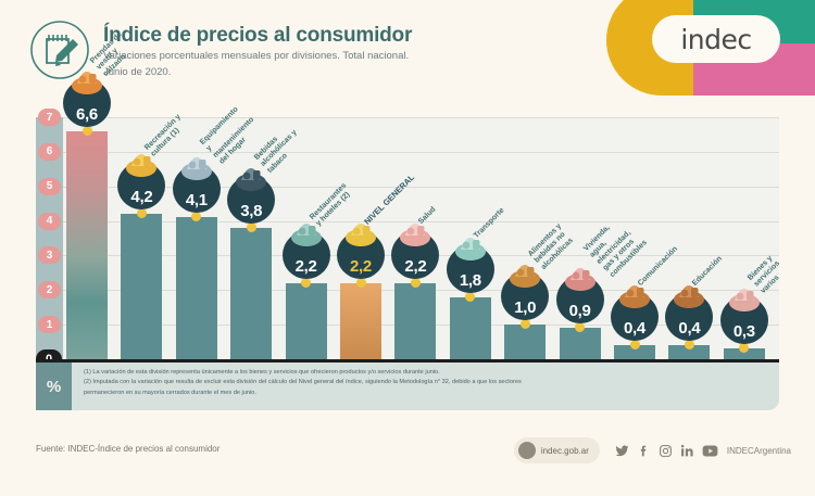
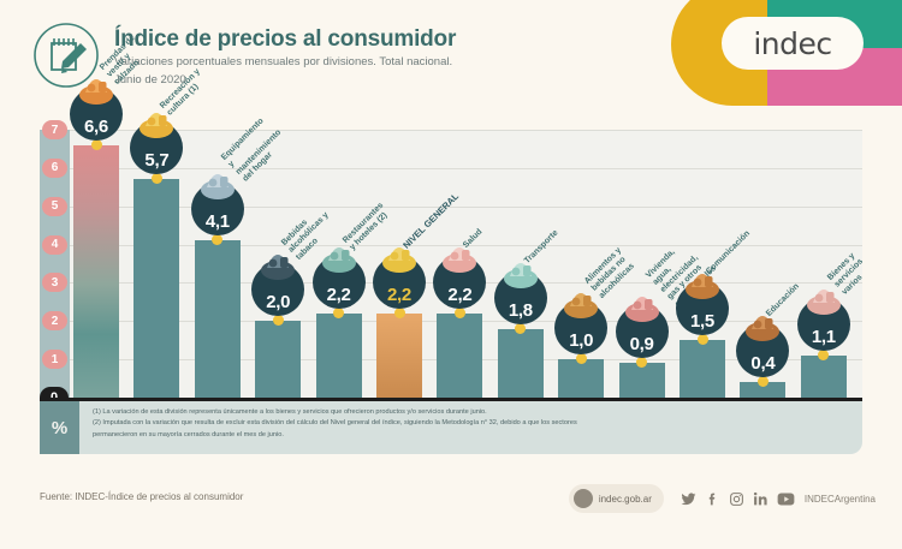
Recreación y cultura (1): 4,2 -> 5,7
Bebidas alcohólicas y tabaco: 3,8 -> 2,0
Comunicación: 0,4 -> 1,5
Bienes y servicios varios: 0,3 -> 1,1
